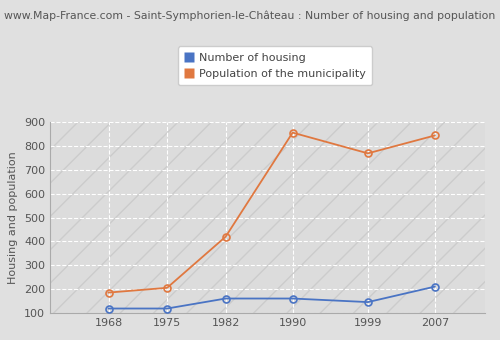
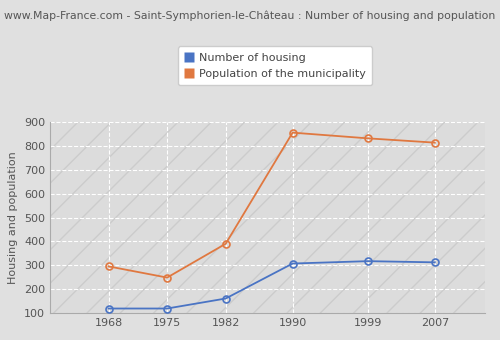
Population of the municipality/1968: 185 -> 295
Population of the municipality/1975: 205 -> 248
Population of the municipality/1982: 420 -> 390
Number of housing/1990: 160 -> 307
Number of housing/1999: 145 -> 317
Population of the municipality/1999: 770 -> 833
Number of housing/2007: 210 -> 312
Population of the municipality/2007: 845 -> 815
